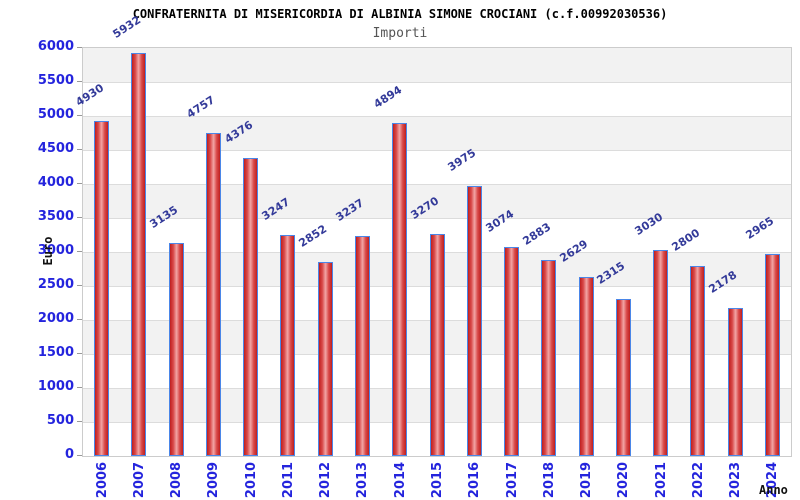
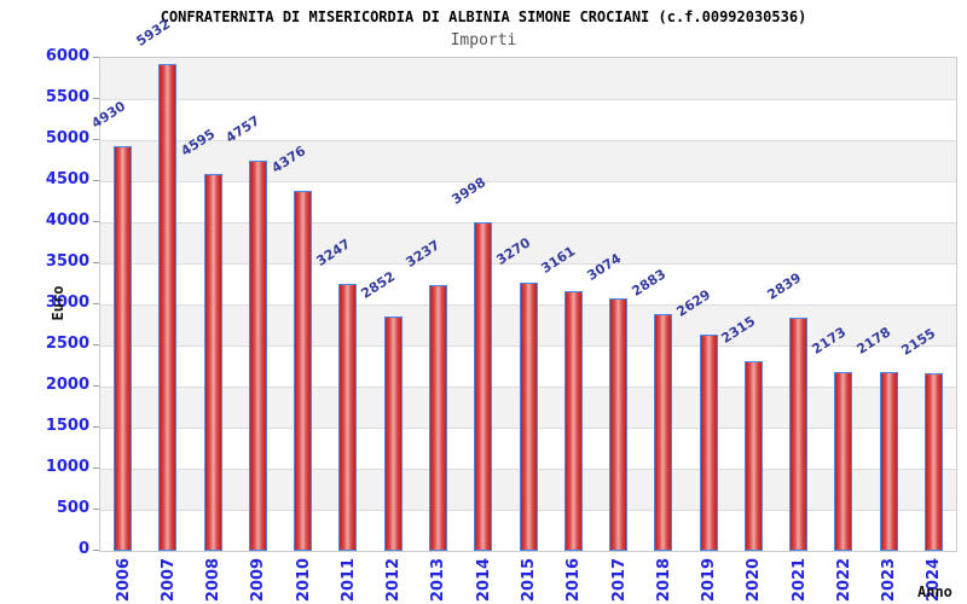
2008: 3135 -> 4595
2014: 4894 -> 3998
2016: 3975 -> 3161
2021: 3030 -> 2839
2022: 2800 -> 2173
2024: 2965 -> 2155
